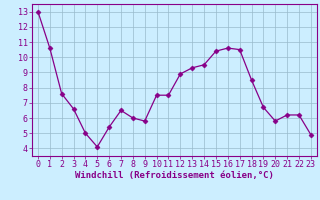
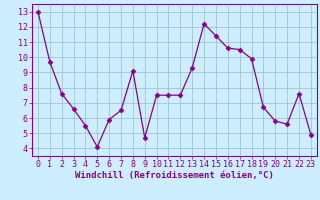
1: 10.6 -> 9.7
4: 5.0 -> 5.5
6: 5.4 -> 5.9
8: 6.0 -> 9.1
9: 5.8 -> 4.7
12: 8.9 -> 7.5
14: 9.5 -> 12.2
15: 10.4 -> 11.4
18: 8.5 -> 9.9
21: 6.2 -> 5.6
22: 6.2 -> 7.6
